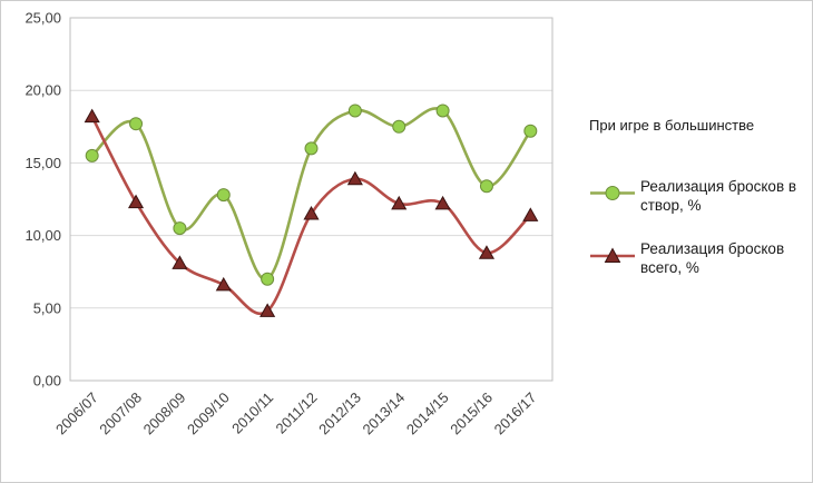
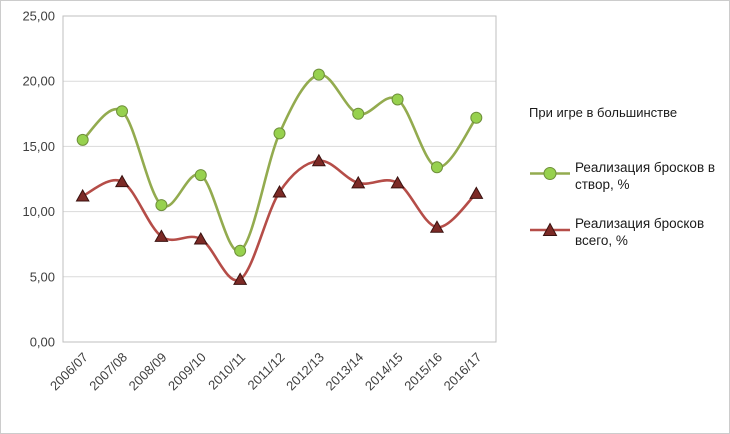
Реализация бросков всего, %/2006/07: 18,2 -> 11,2
Реализация бросков всего, %/2009/10: 6,6 -> 7,9
Реализация бросков в створ, %/2012/13: 18,6 -> 20,5
